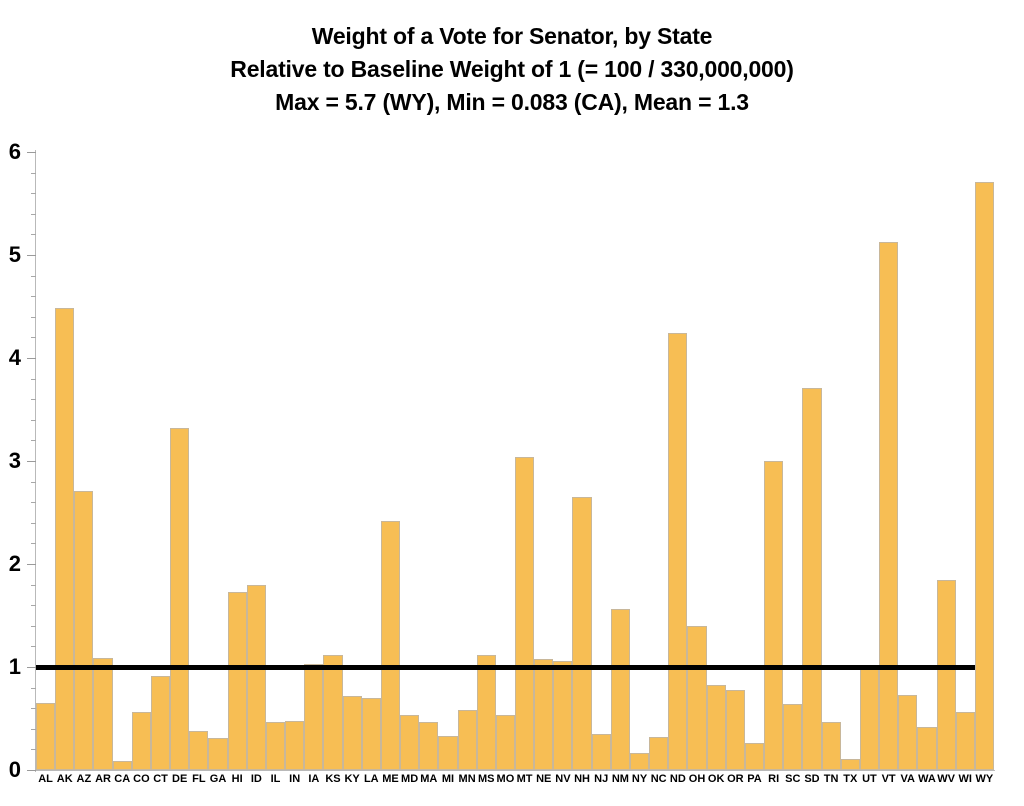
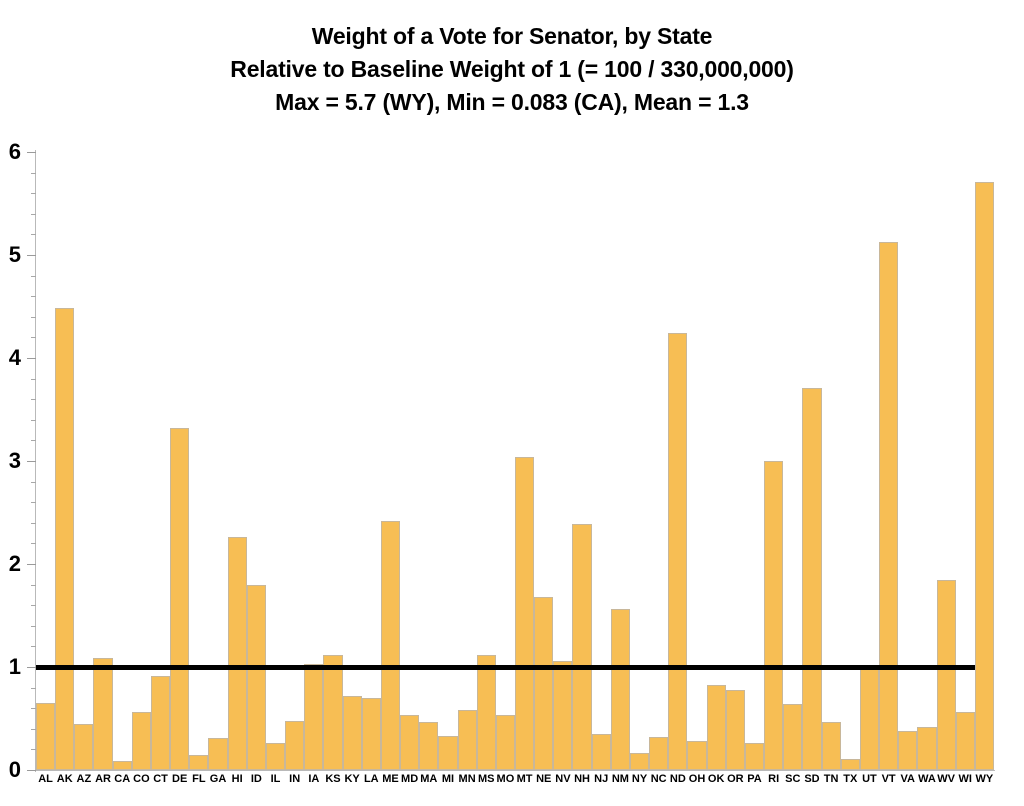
AZ: 2.71 -> 0.45
FL: 0.38 -> 0.15
HI: 1.73 -> 2.26
IL: 0.47 -> 0.26
NE: 1.08 -> 1.68
NH: 2.65 -> 2.39
OH: 1.40 -> 0.28
VA: 0.73 -> 0.38
